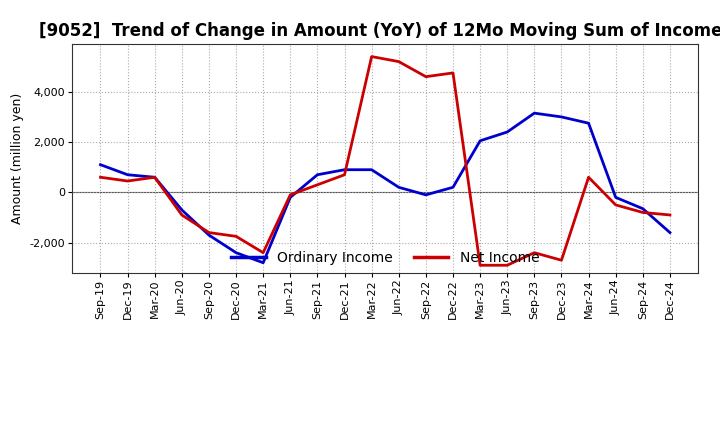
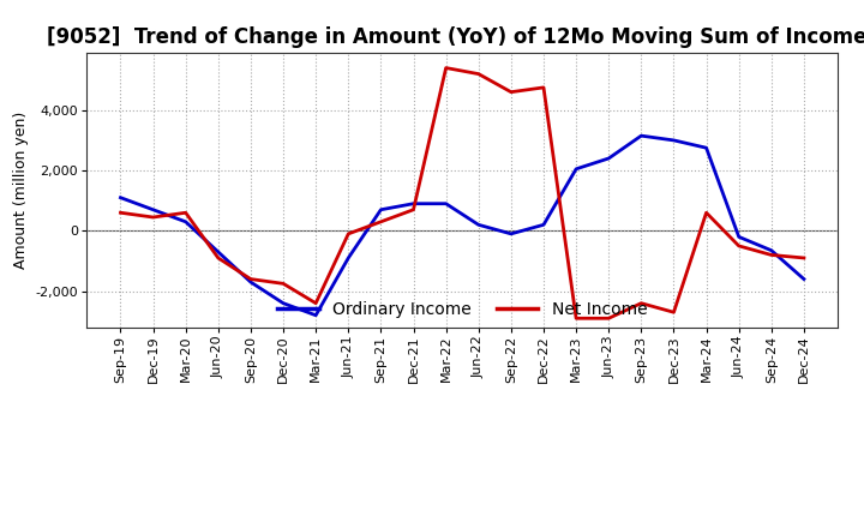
Ordinary Income/Mar-20: 600 -> 300
Ordinary Income/Jun-21: -200 -> -900
